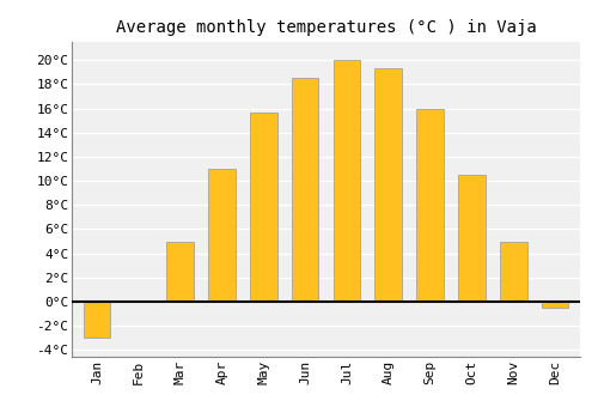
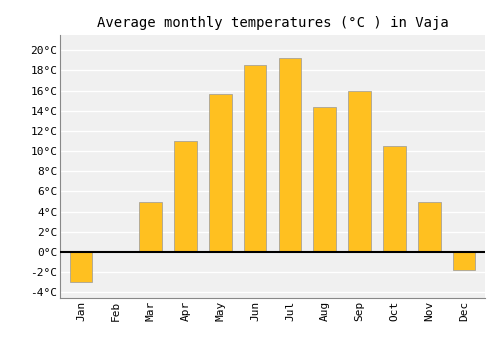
Jul: 20.0°C -> 19.2°C
Aug: 19.3°C -> 14.4°C
Dec: -0.5°C -> -1.8°C
